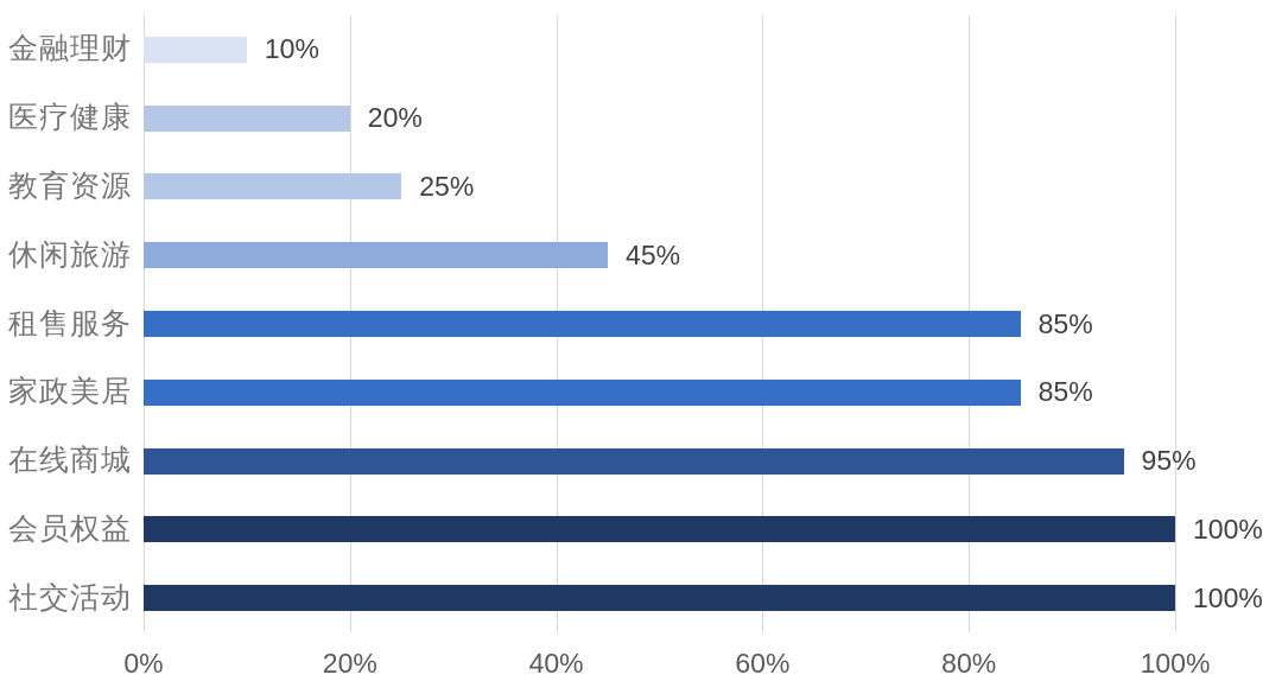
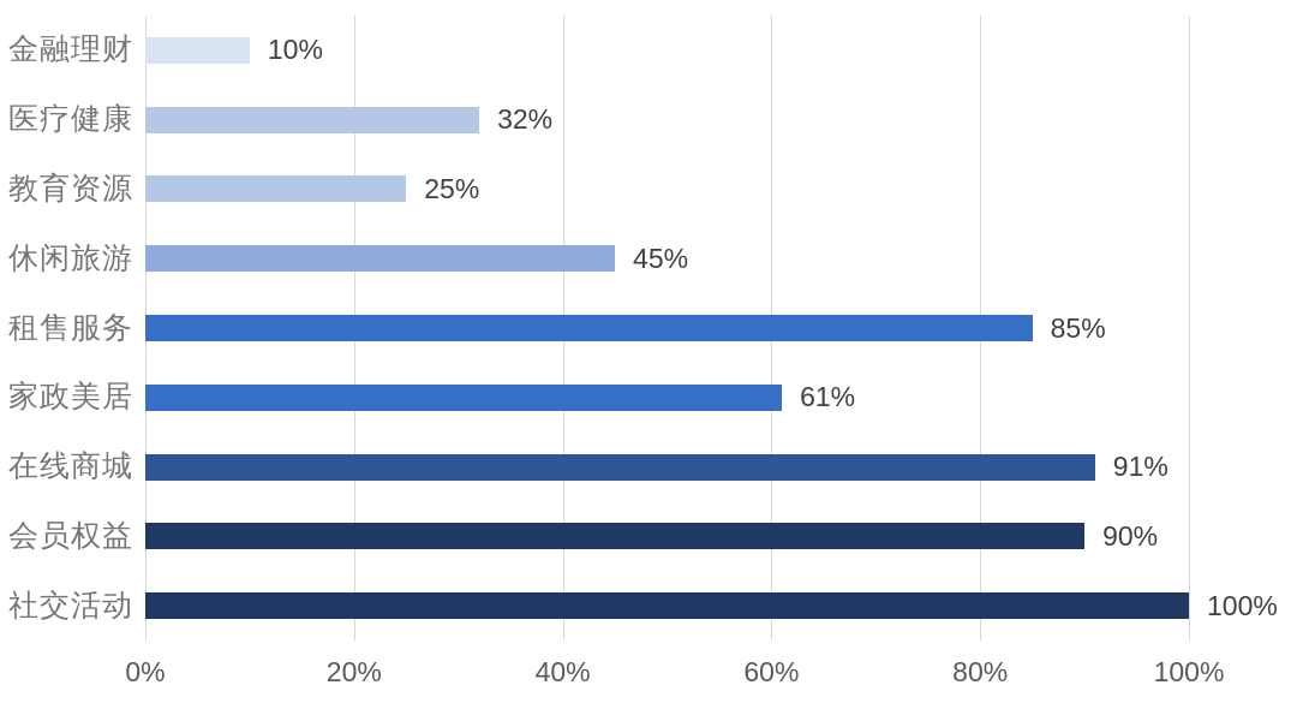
医疗健康: 20% -> 32%
家政美居: 85% -> 61%
在线商城: 95% -> 91%
会员权益: 100% -> 90%
